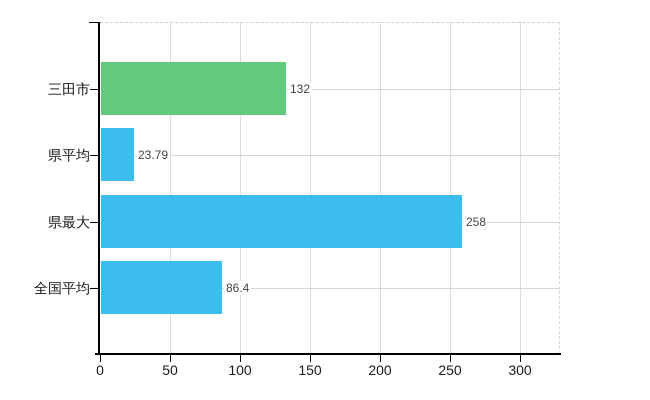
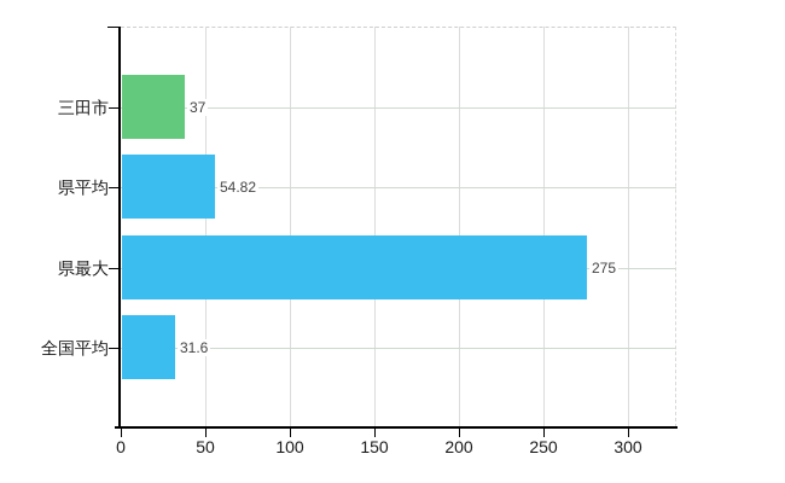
三田市: 132 -> 37
県平均: 23.79 -> 54.82
県最大: 258 -> 275
全国平均: 86.4 -> 31.6
